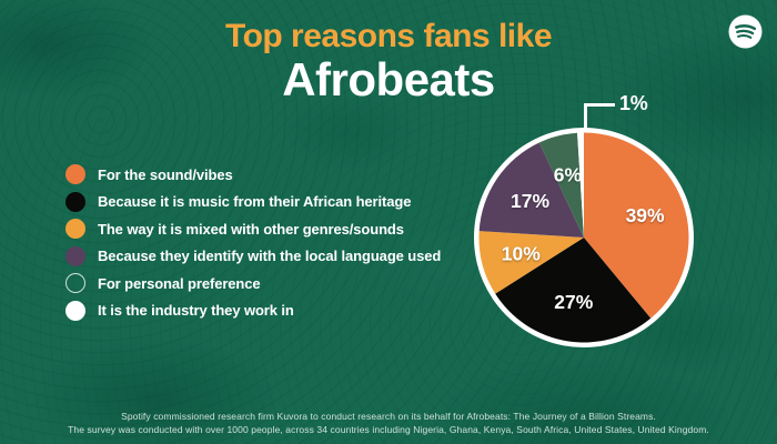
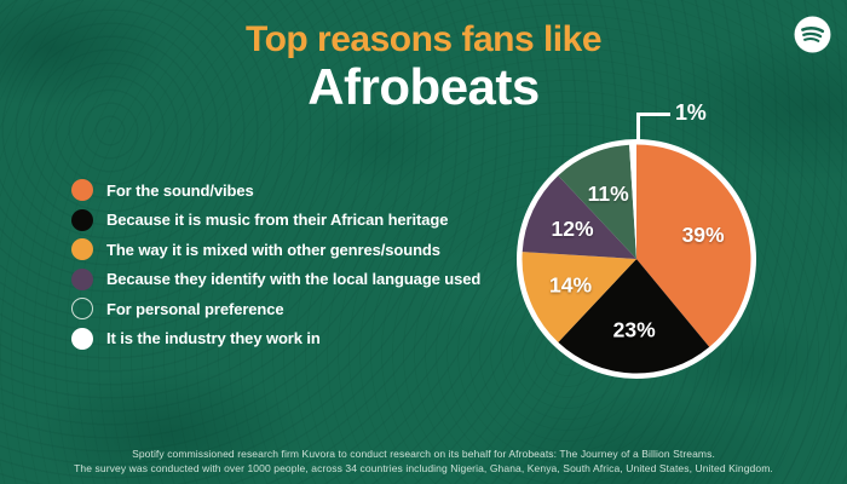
Because it is music from their African heritage: 27% -> 23%
The way it is mixed with other genres/sounds: 10% -> 14%
Because they identify with the local language used: 17% -> 12%
For personal preference: 6% -> 11%
